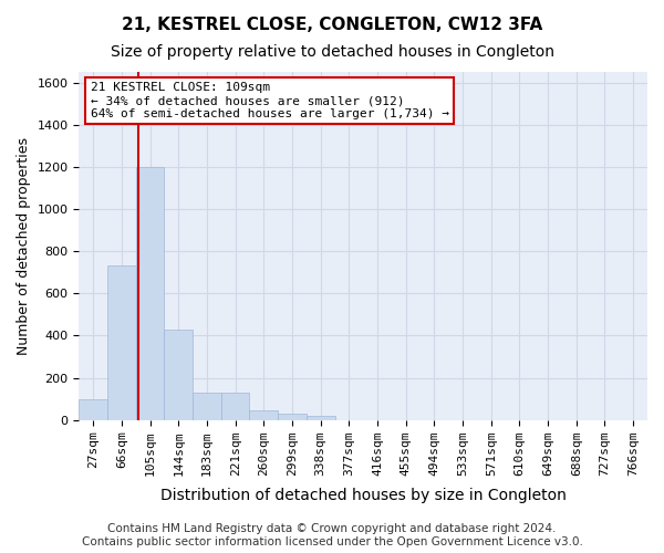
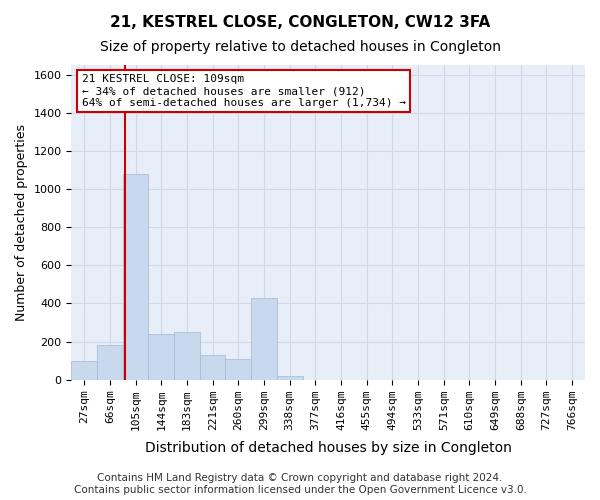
66sqm: 730 -> 180
105sqm: 1200 -> 1080
144sqm: 430 -> 240
183sqm: 130 -> 250
260sqm: 50 -> 110
299sqm: 30 -> 430
